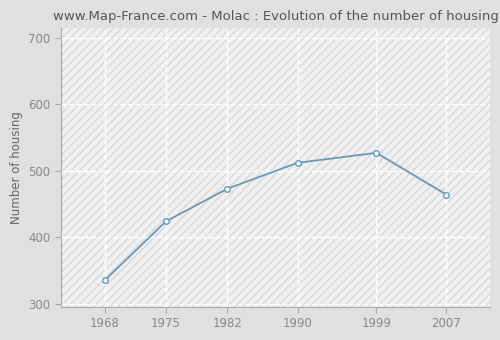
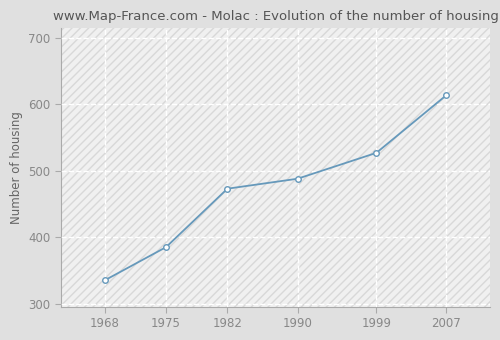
1975: 424 -> 385
1990: 512 -> 488
2007: 464 -> 614
